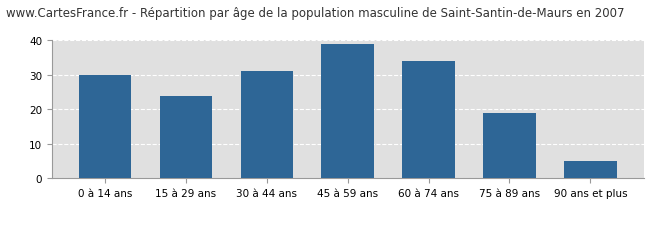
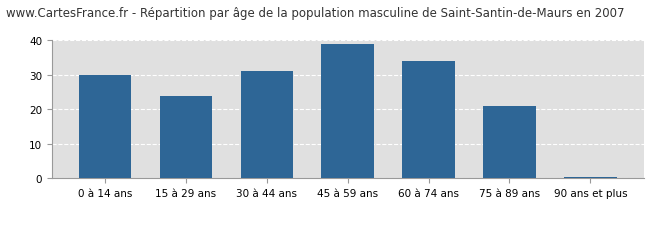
75 à 89 ans: 19.0 -> 21.0
90 ans et plus: 5.0 -> 0.5
